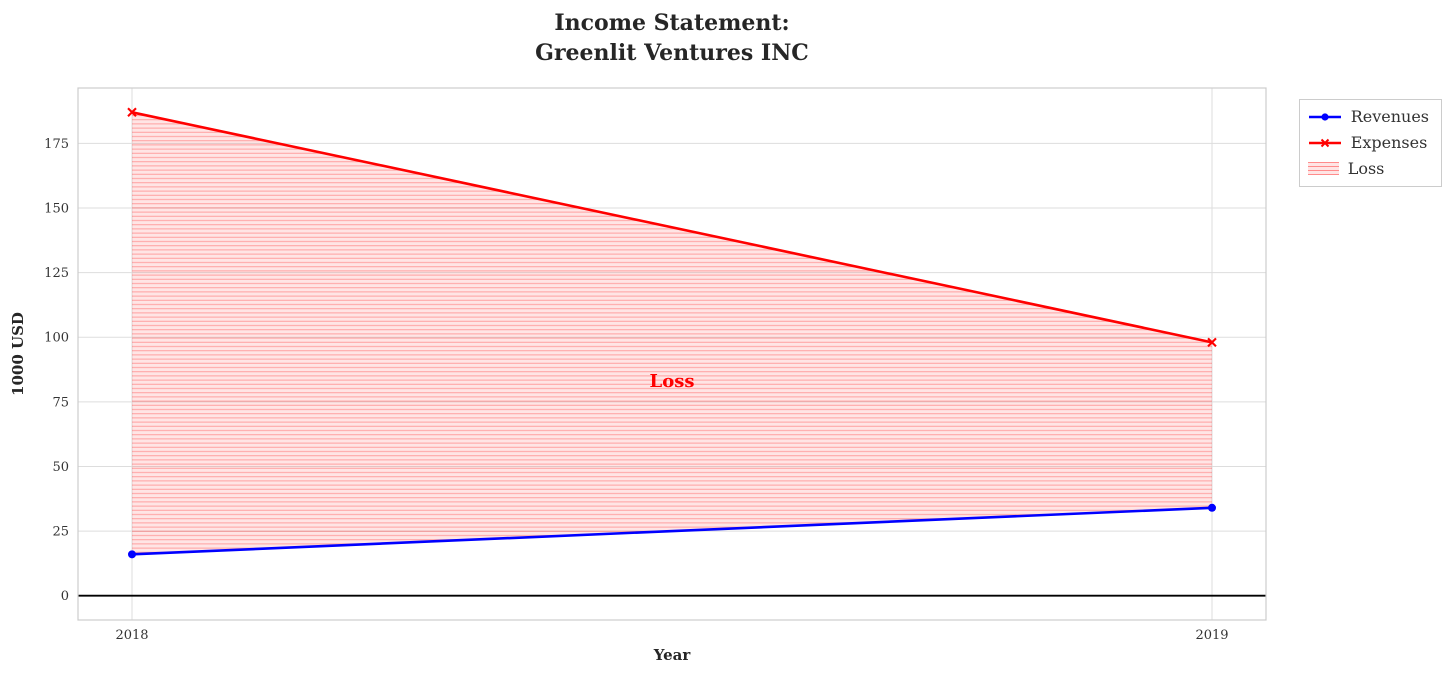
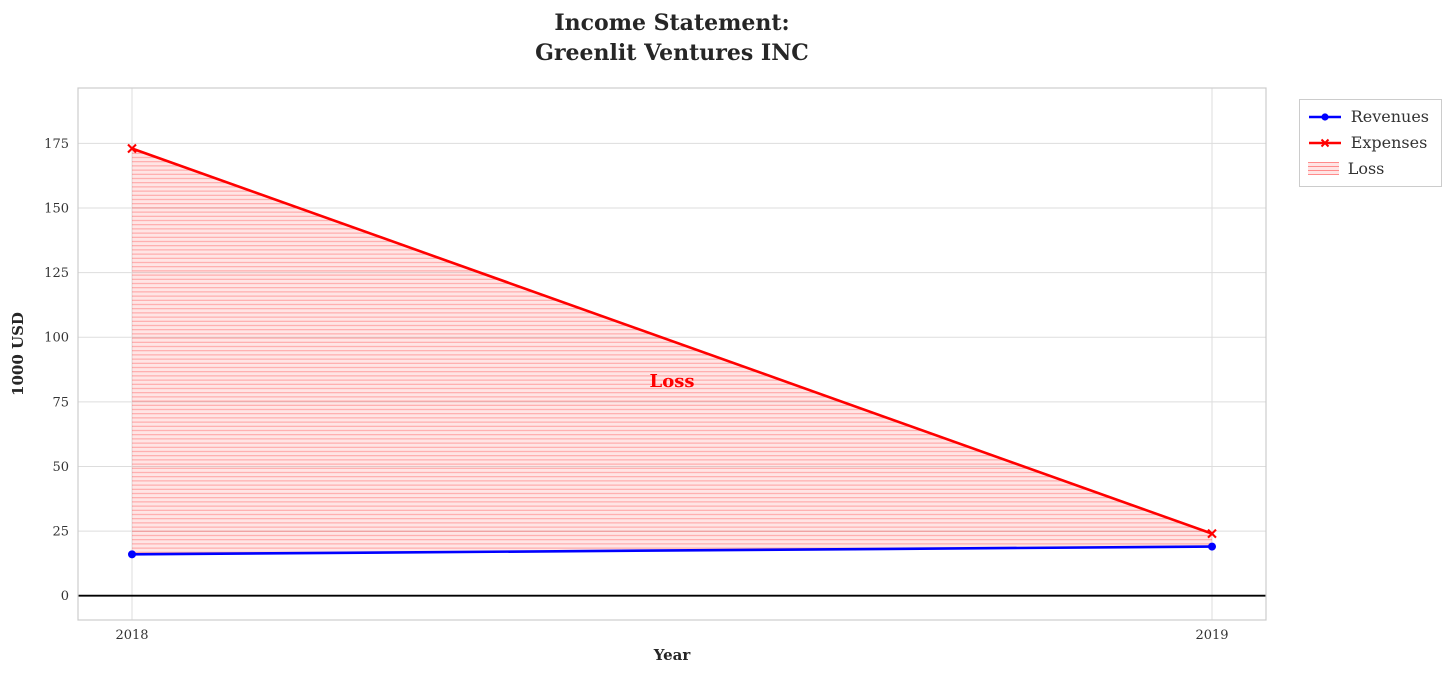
Expenses/2018: 187 -> 173
Revenues/2019: 34 -> 19
Expenses/2019: 98 -> 24
